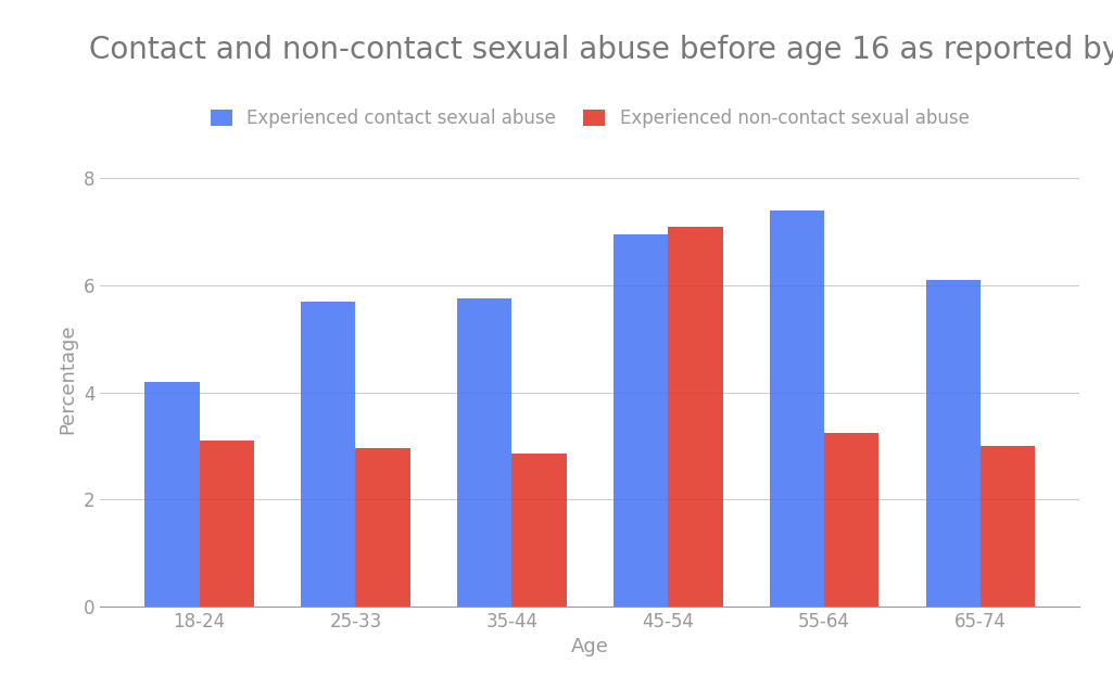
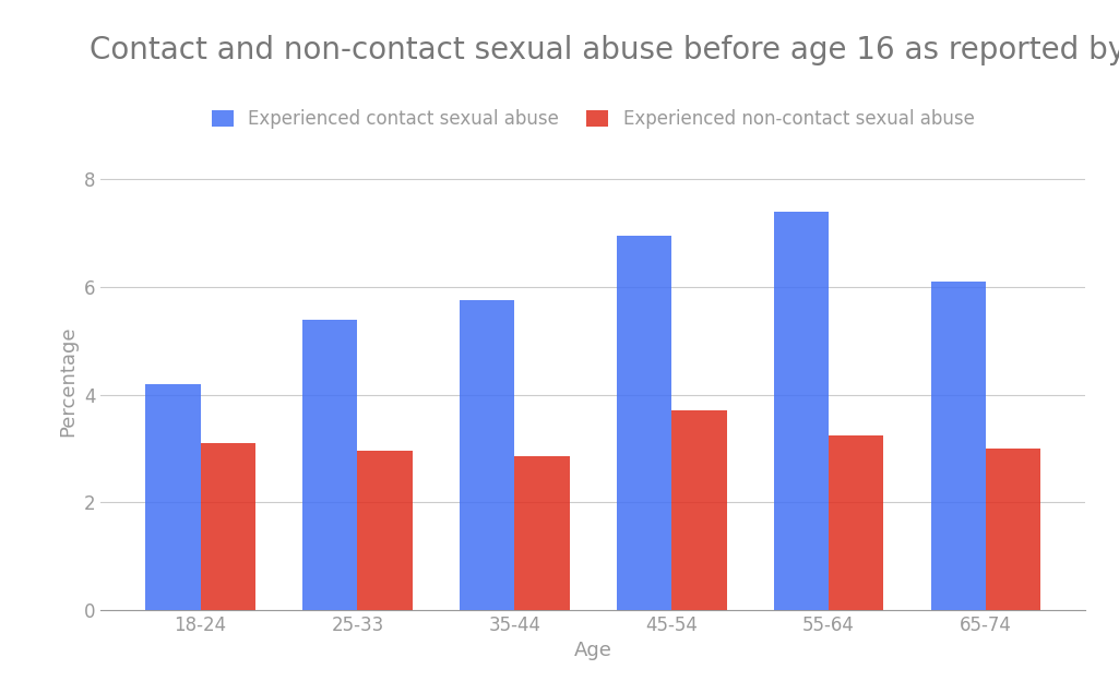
Experienced contact sexual abuse/25-33: 5.70 -> 5.40
Experienced non-contact sexual abuse/45-54: 7.10 -> 3.70
